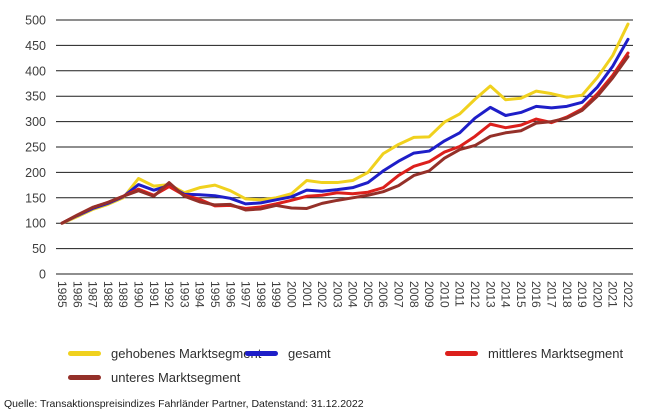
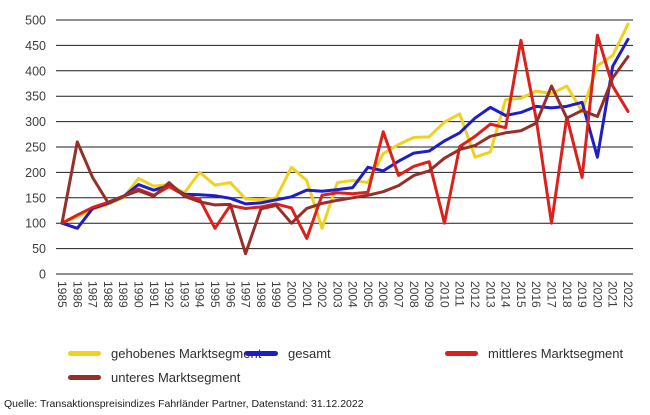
gesamt/1986: 120 -> 90
unteres Marktsegment/1986: 120 -> 260
unteres Marktsegment/1987: 130 -> 190
gehobenes Marktsegment/1994: 170 -> 200
mittleres Marktsegment/1995: 130 -> 90
gehobenes Marktsegment/1996: 160 -> 180
unteres Marktsegment/1997: 130 -> 40
gehobenes Marktsegment/2000: 160 -> 210
mittleres Marktsegment/2000: 140 -> 130
unteres Marktsegment/2000: 130 -> 100
mittleres Marktsegment/2001: 150 -> 70
gehobenes Marktsegment/2002: 180 -> 90
gehobenes Marktsegment/2005: 200 -> 180
gesamt/2005: 180 -> 210
mittleres Marktsegment/2006: 170 -> 280
mittleres Marktsegment/2010: 240 -> 100
gehobenes Marktsegment/2012: 340 -> 230
gehobenes Marktsegment/2013: 370 -> 240
mittleres Marktsegment/2015: 290 -> 460
mittleres Marktsegment/2017: 300 -> 100
unteres Marktsegment/2017: 300 -> 370
gehobenes Marktsegment/2018: 350 -> 370
gehobenes Marktsegment/2019: 350 -> 320
mittleres Marktsegment/2019: 320 -> 190
gehobenes Marktsegment/2020: 390 -> 410
gesamt/2020: 370 -> 230
mittleres Marktsegment/2020: 360 -> 470
unteres Marktsegment/2020: 350 -> 310
mittleres Marktsegment/2021: 390 -> 370
mittleres Marktsegment/2022: 440 -> 320
